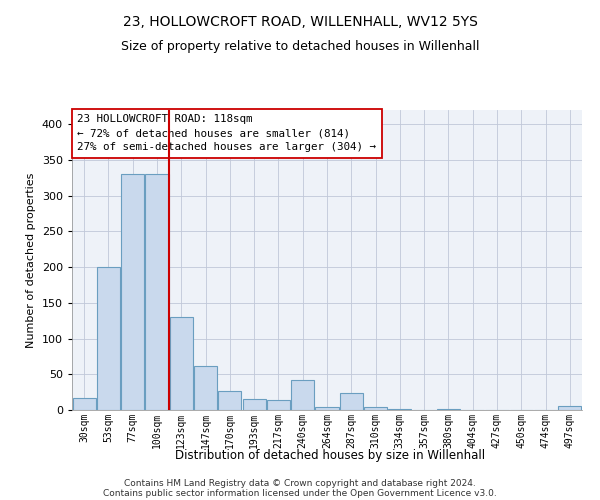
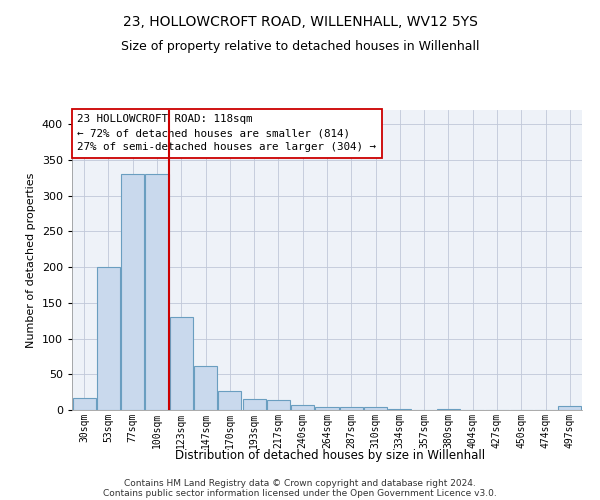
240sqm: 42 -> 7
287sqm: 24 -> 4
